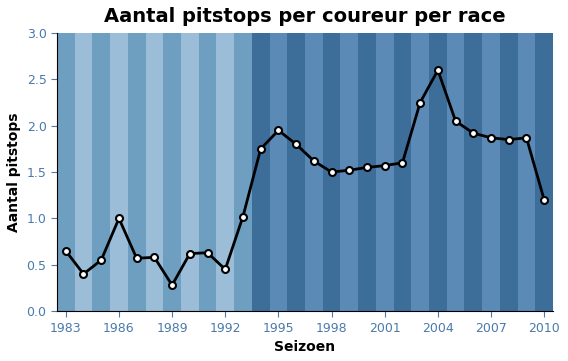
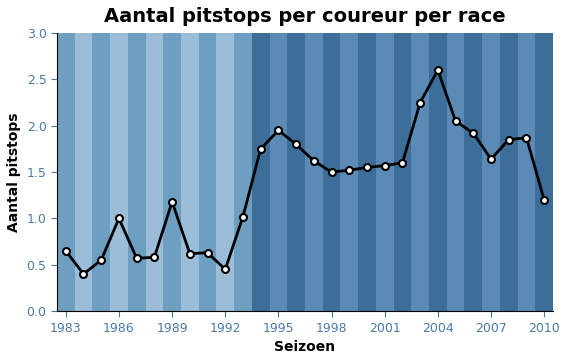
1989: 0.28 -> 1.18
2007: 1.87 -> 1.64
